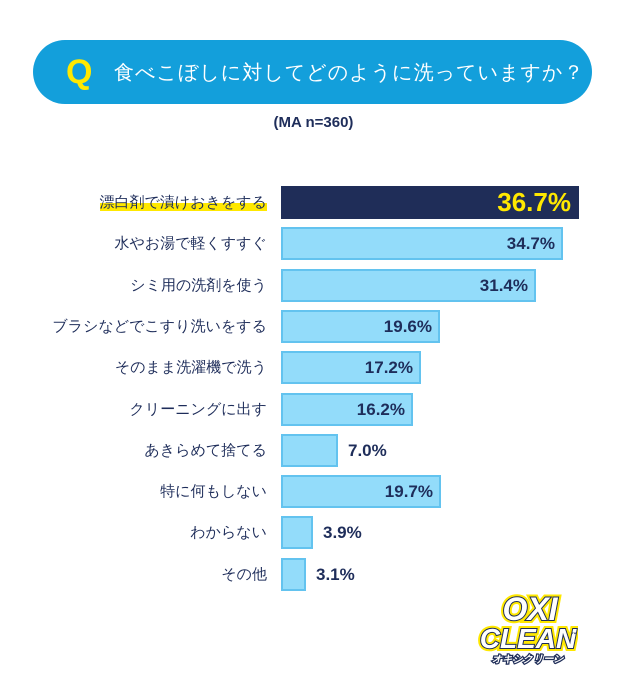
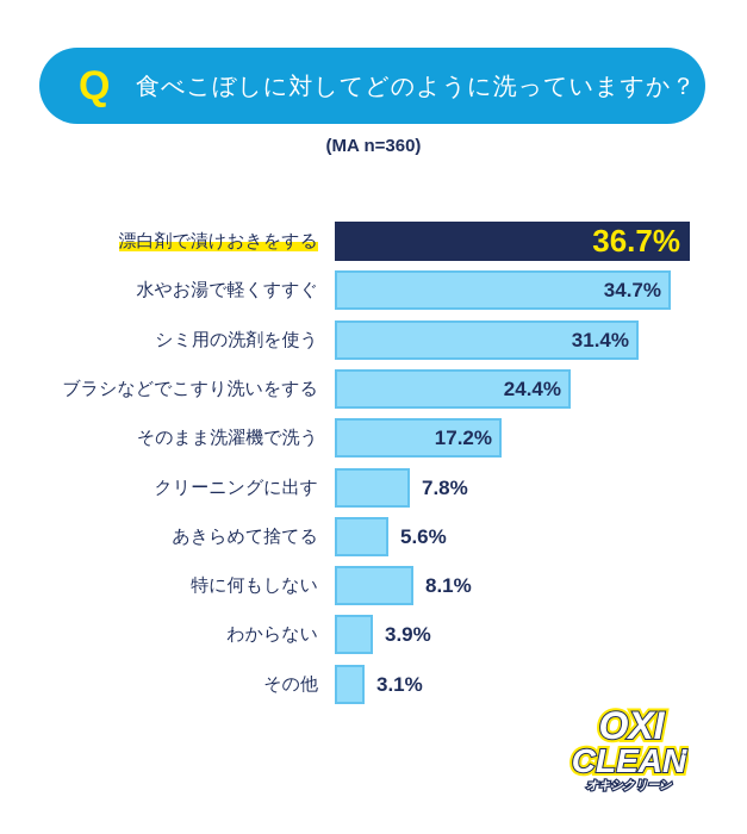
ブラシなどでこすり洗いをする: 19.6% -> 24.4%
クリーニングに出す: 16.2% -> 7.8%
あきらめて捨てる: 7.0% -> 5.6%
特に何もしない: 19.7% -> 8.1%
